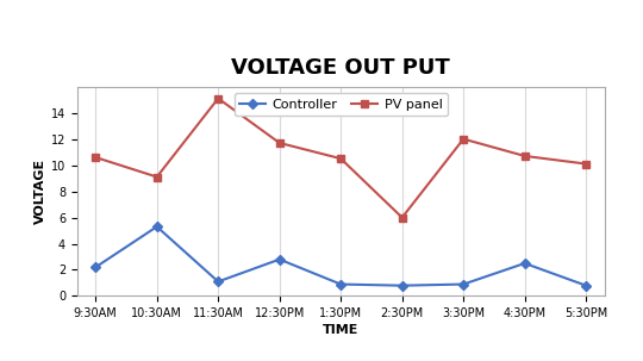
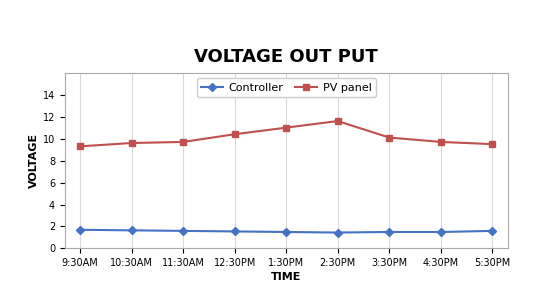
Controller/9:30AM: 2.2 -> 1.7
PV panel/9:30AM: 10.6 -> 9.3
Controller/10:30AM: 5.3 -> 1.6
PV panel/10:30AM: 9.1 -> 9.6
Controller/11:30AM: 1.1 -> 1.6
PV panel/11:30AM: 15.1 -> 9.7
Controller/12:30PM: 2.8 -> 1.6
PV panel/12:30PM: 11.7 -> 10.4
Controller/1:30PM: 0.9 -> 1.5
PV panel/1:30PM: 10.5 -> 11.0
Controller/2:30PM: 0.8 -> 1.4
PV panel/2:30PM: 6.0 -> 11.6
Controller/3:30PM: 0.9 -> 1.5
PV panel/3:30PM: 12.0 -> 10.1
Controller/4:30PM: 2.5 -> 1.5
PV panel/4:30PM: 10.7 -> 9.7
Controller/5:30PM: 0.8 -> 1.6
PV panel/5:30PM: 10.1 -> 9.5
